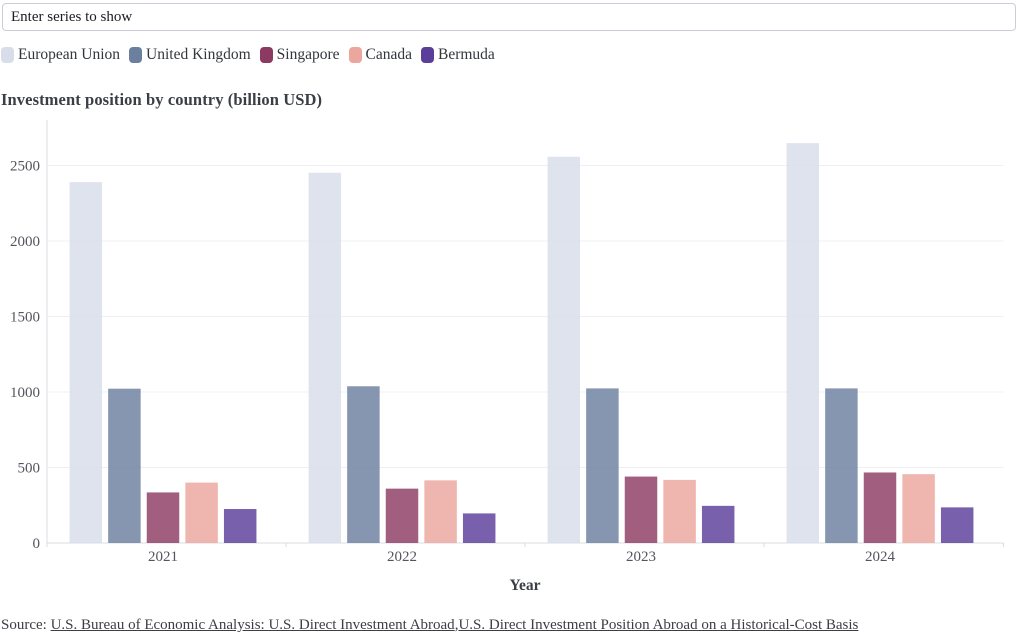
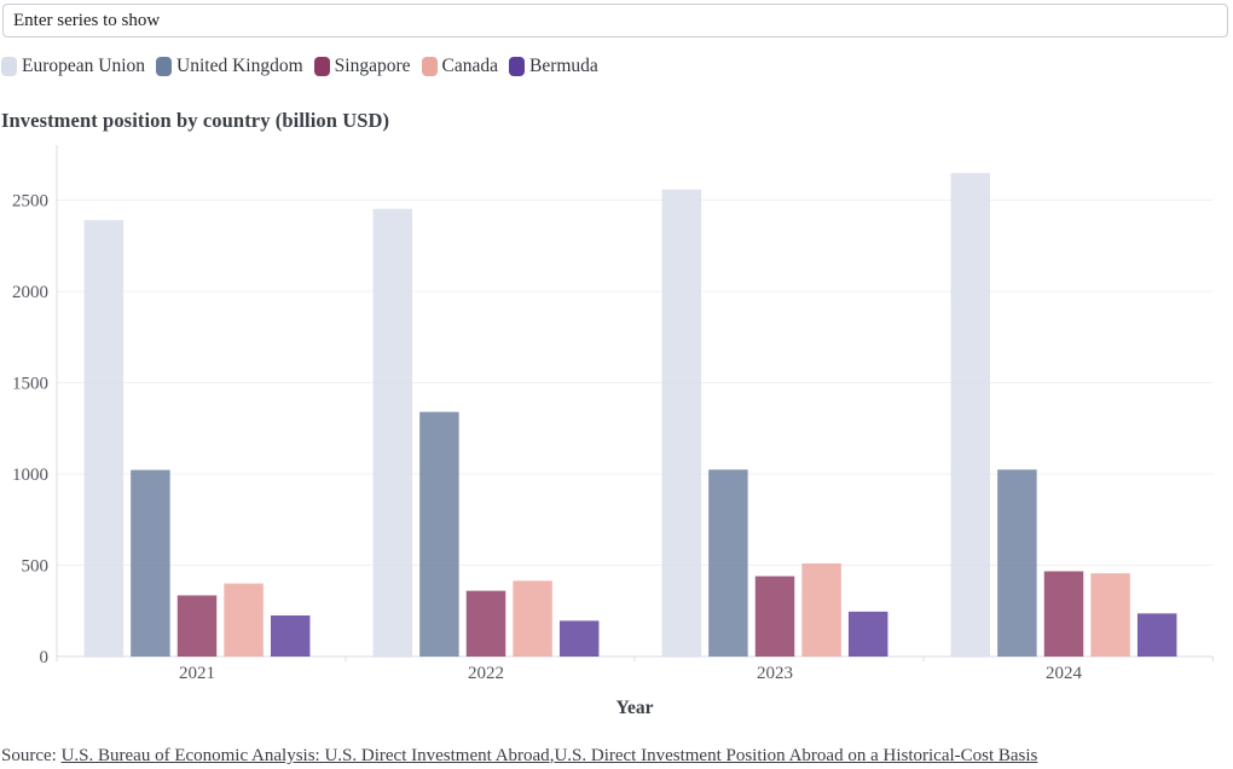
United Kingdom/2022: 1040 -> 1340
Canada/2023: 420 -> 510
